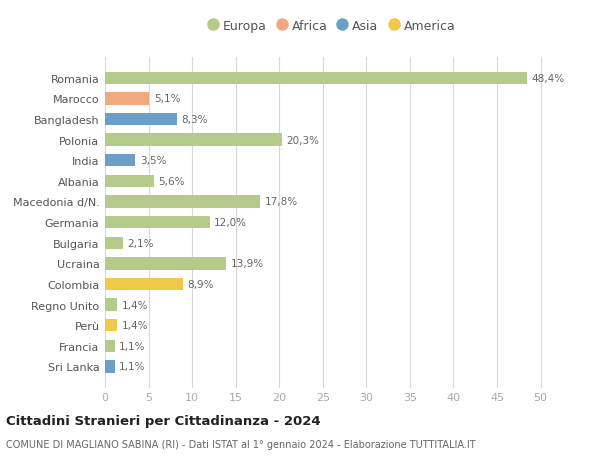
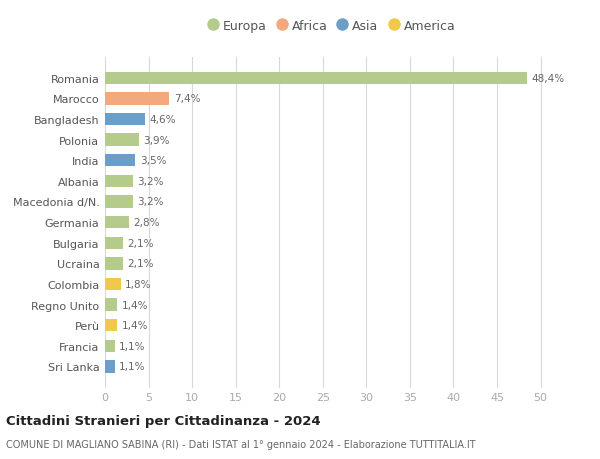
Marocco: 5,1% -> 7,4%
Bangladesh: 8,3% -> 4,6%
Polonia: 20,3% -> 3,9%
Albania: 5,6% -> 3,2%
Macedonia d/N.: 17,8% -> 3,2%
Germania: 12,0% -> 2,8%
Ucraina: 13,9% -> 2,1%
Colombia: 8,9% -> 1,8%
